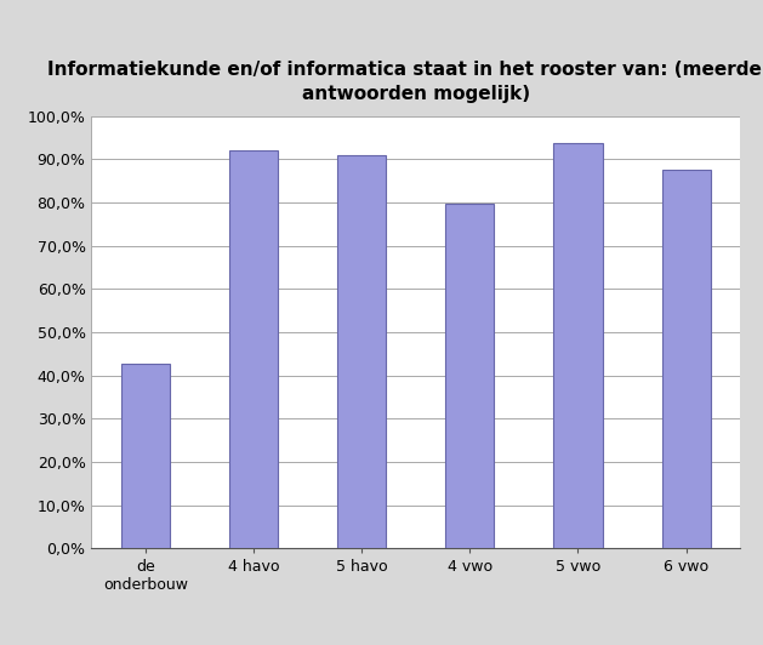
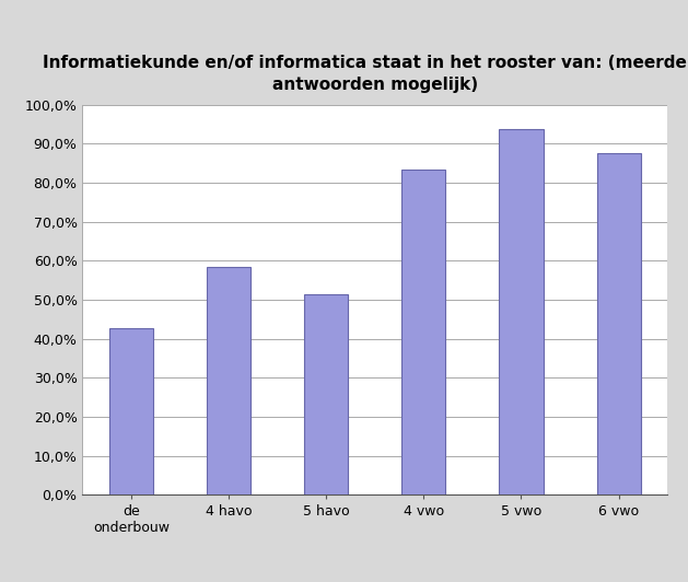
4 havo: 92,1% -> 58,5%
5 havo: 91,0% -> 51,5%
4 vwo: 79,8% -> 83,5%
